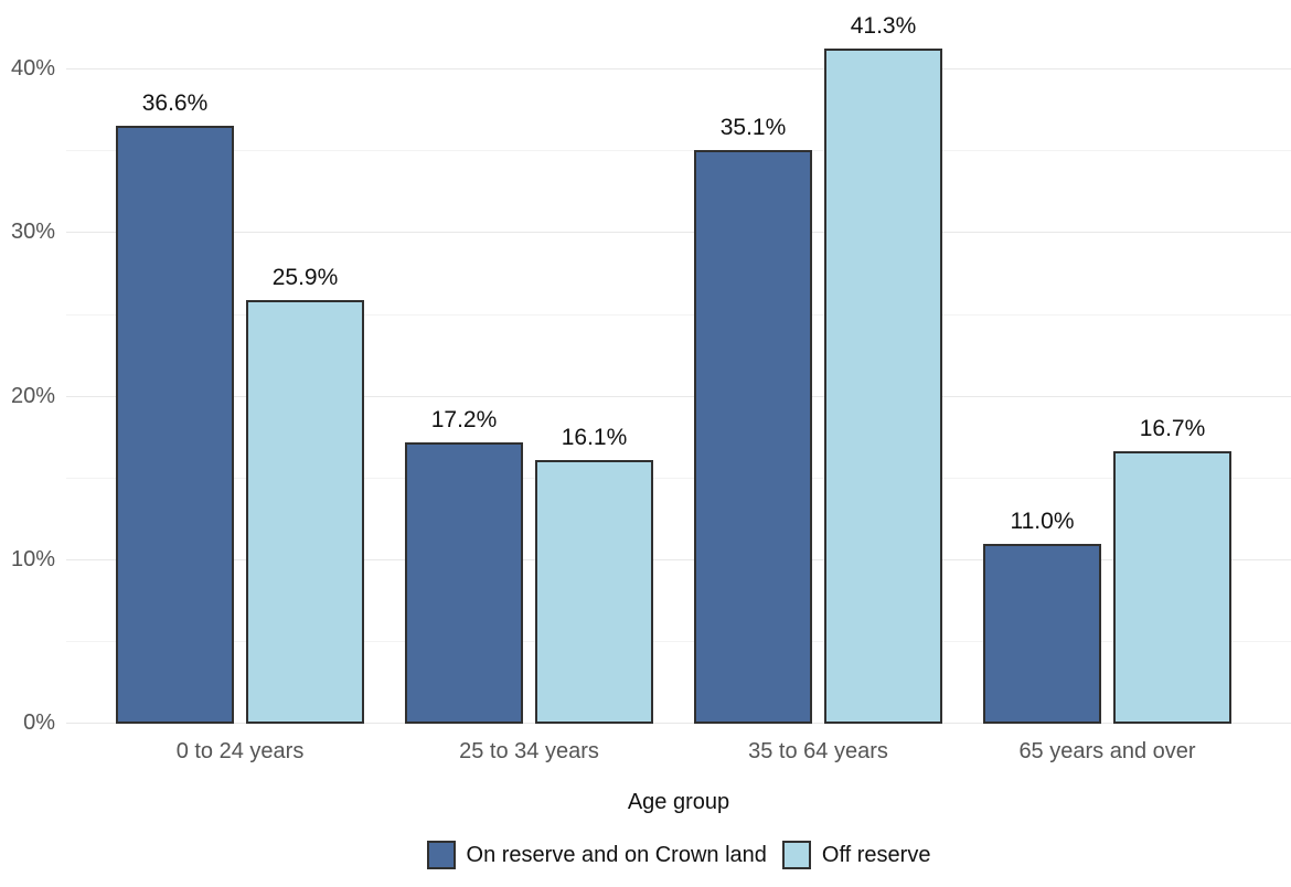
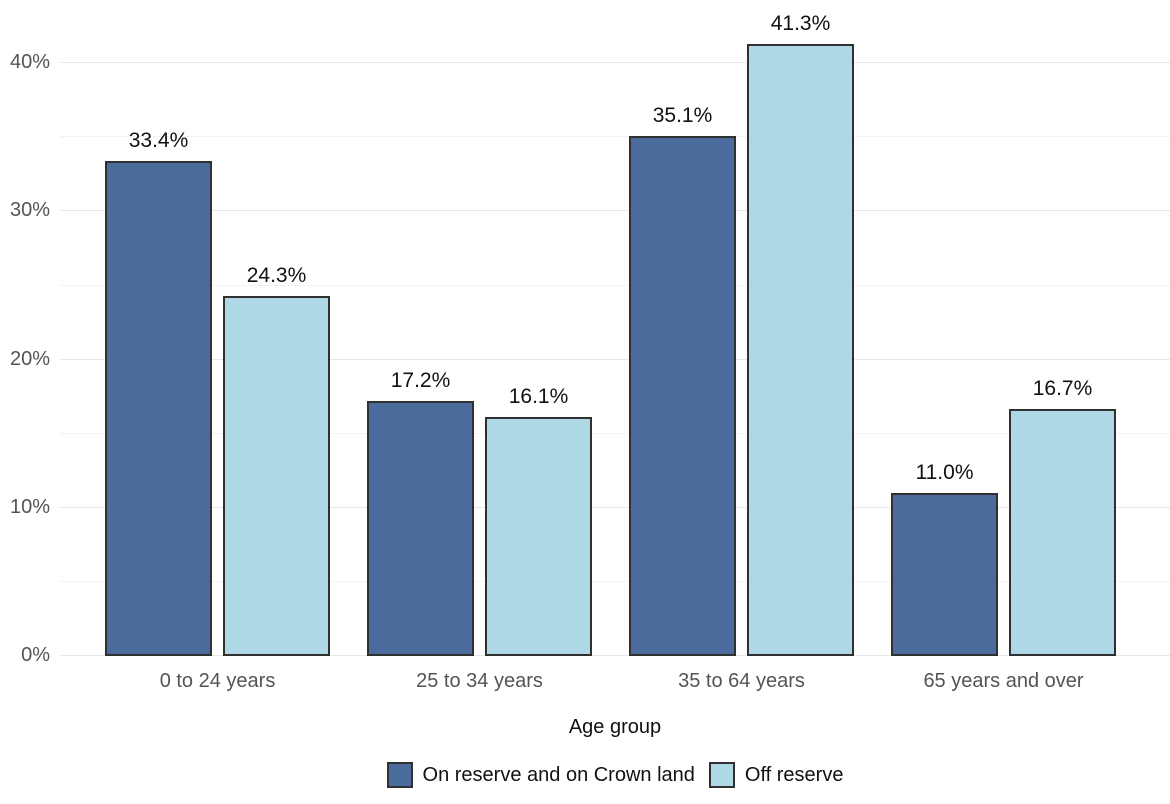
On reserve and on Crown land/0 to 24 years: 36.6% -> 33.4%
Off reserve/0 to 24 years: 25.9% -> 24.3%
